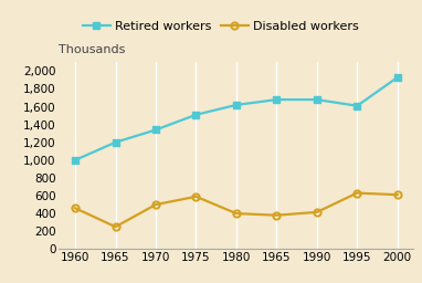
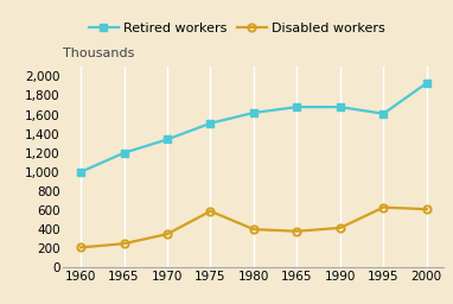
Disabled workers/1960: 460 -> 210
Disabled workers/1970: 500 -> 350
